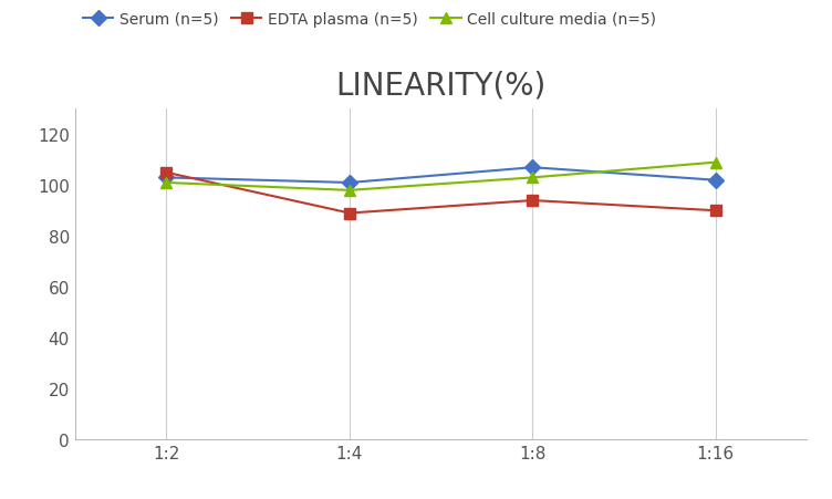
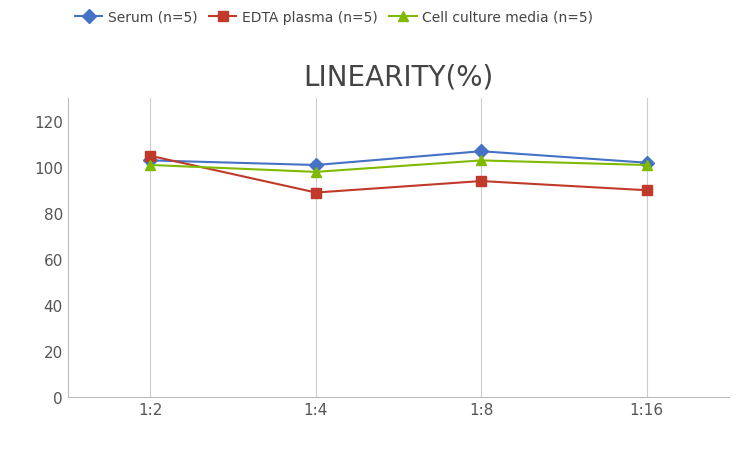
Cell culture media (n=5)/1:16: 109 -> 101
